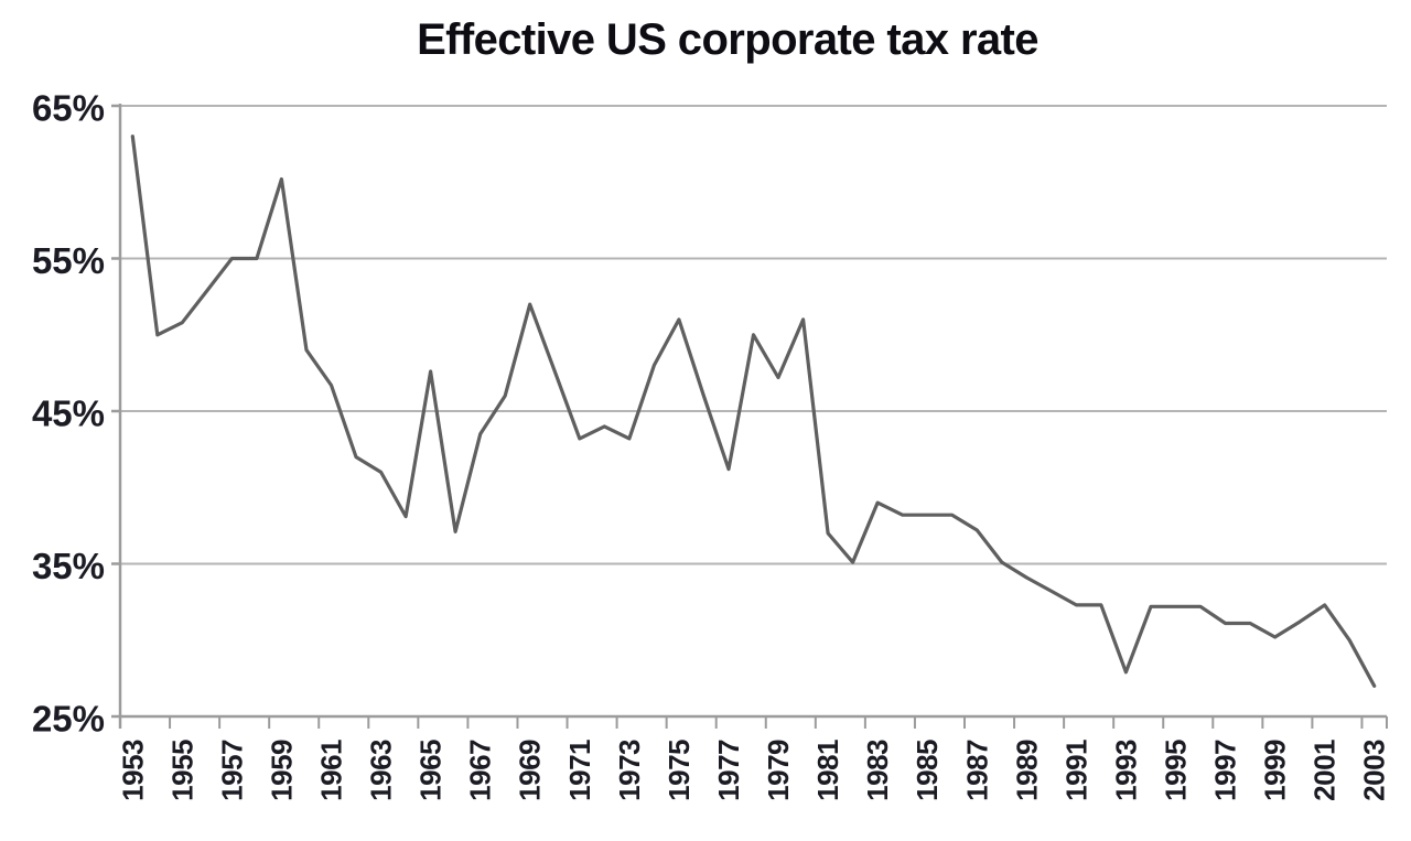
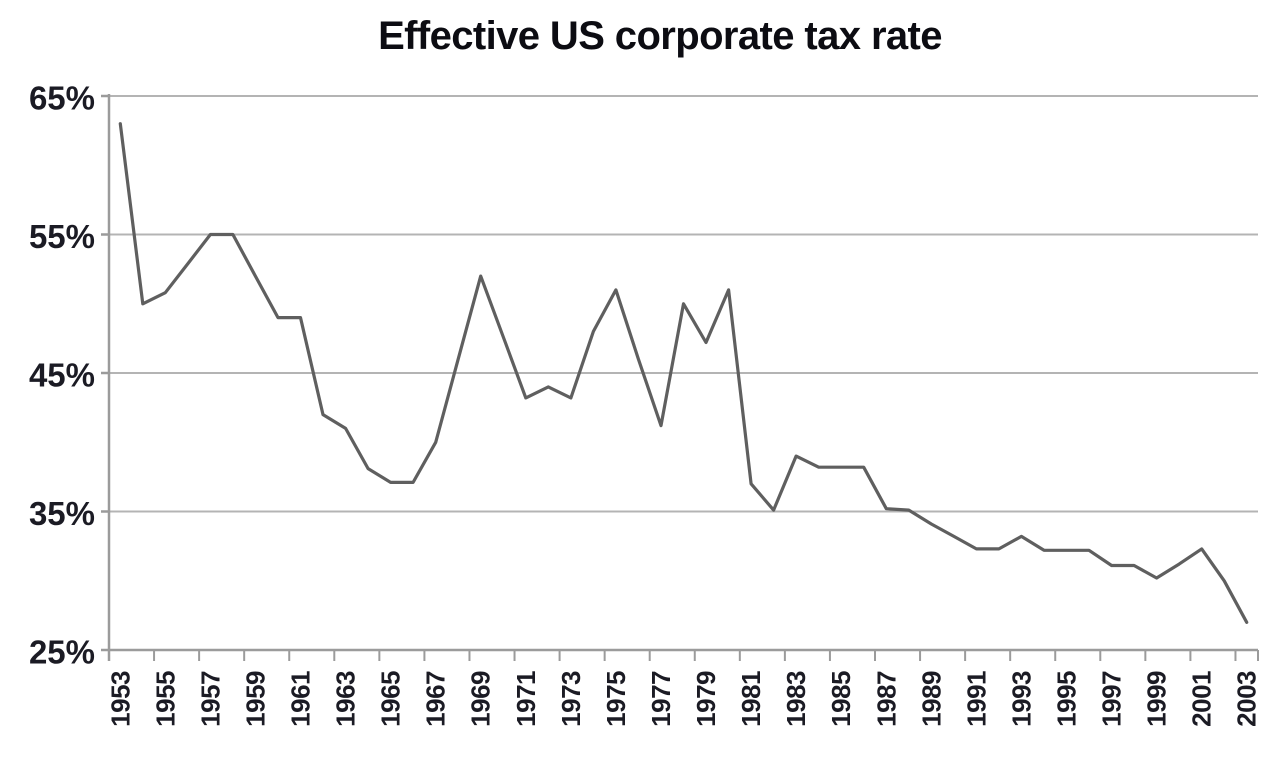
1959: 60.2% -> 52.0%
1961: 46.7% -> 49.0%
1965: 47.6% -> 37.1%
1967: 43.5% -> 40.0%
1987: 37.2% -> 35.2%
1993: 27.9% -> 33.2%
